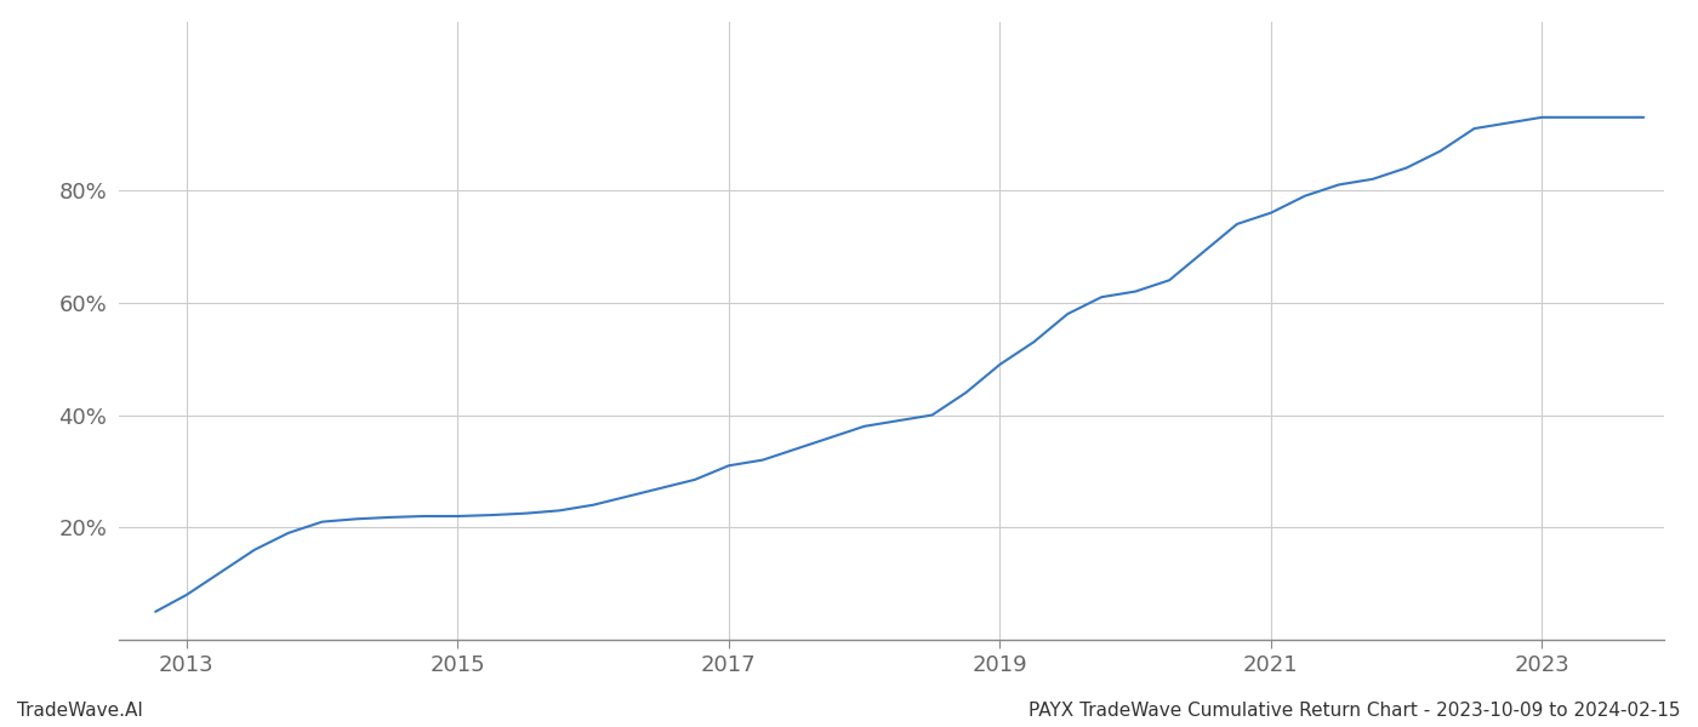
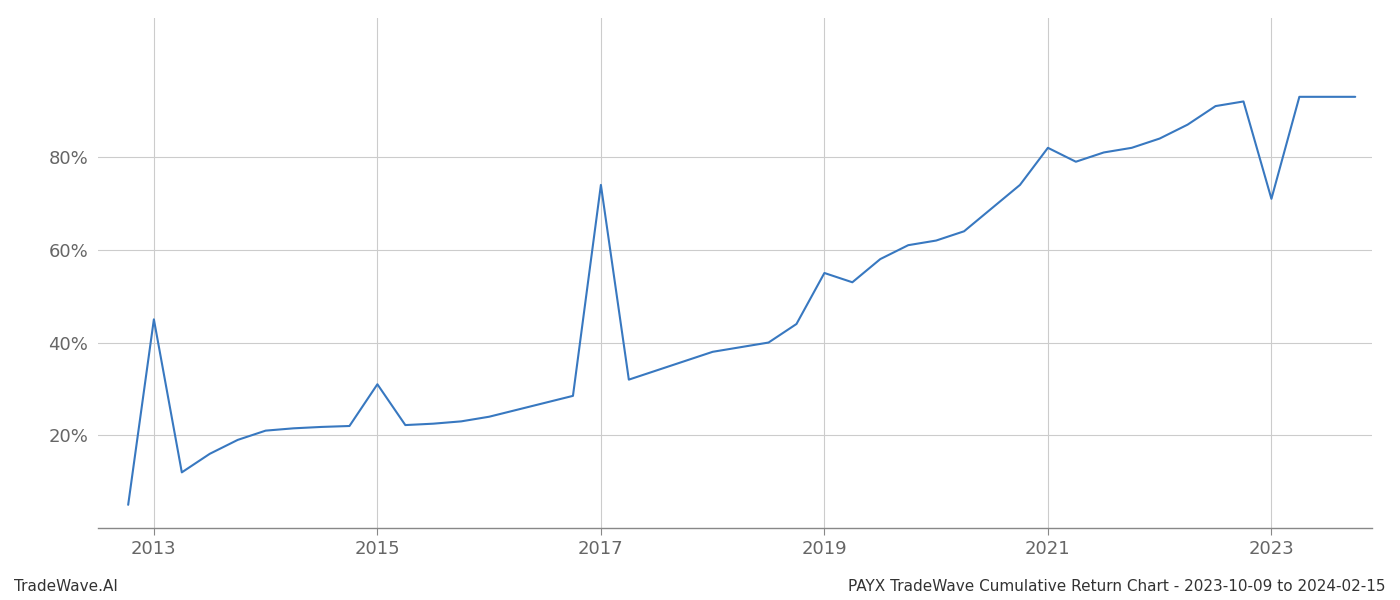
2013: 8.0% -> 45.0%
2015: 22.0% -> 31.0%
2017: 31.0% -> 74.0%
2019: 49.0% -> 55.0%
2021: 76.0% -> 82.0%
2023: 93.0% -> 71.0%
